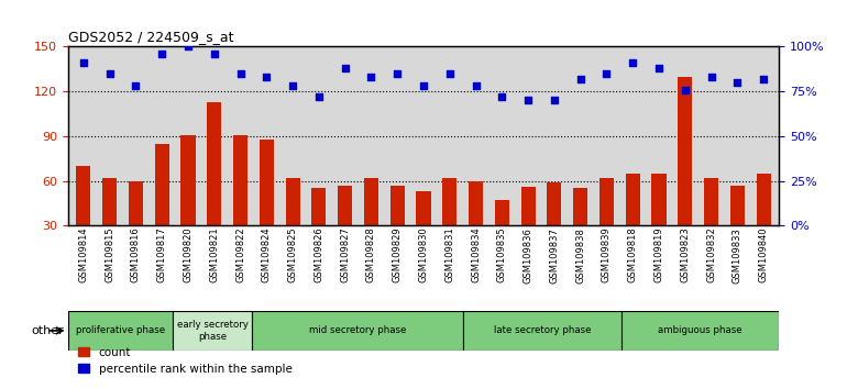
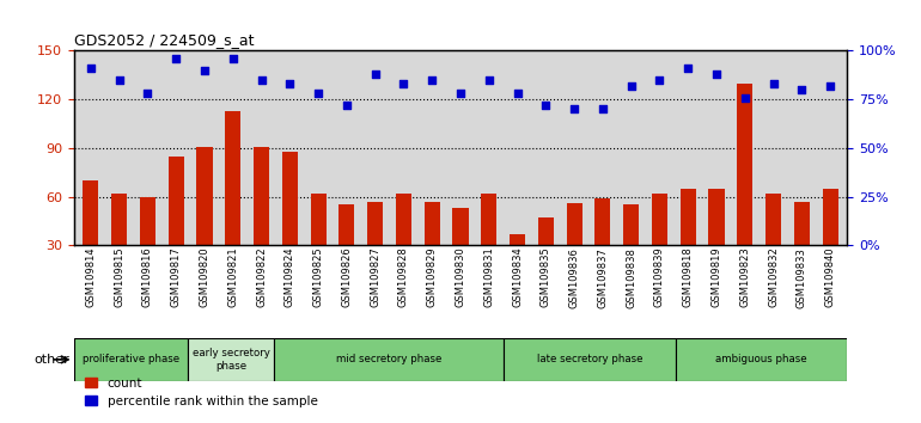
percentile rank within the sample/GSM109820: 100% -> 90%
count/GSM109834: 60 -> 37
